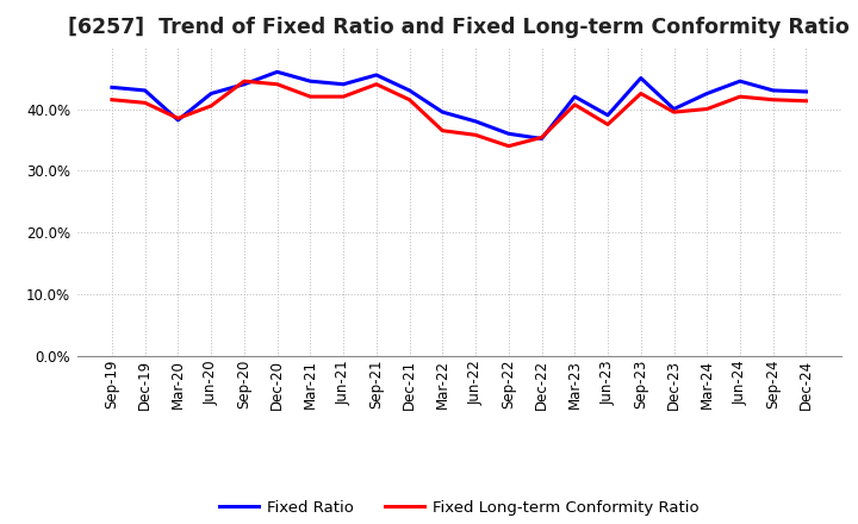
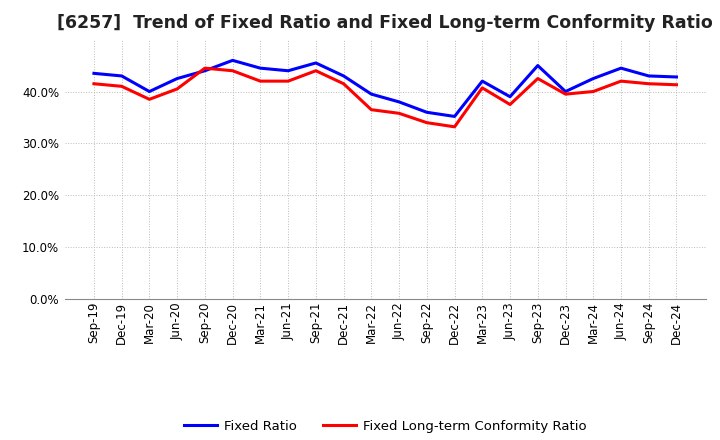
Fixed Ratio/Mar-20: 38.2% -> 40.0%
Fixed Long-term Conformity Ratio/Dec-22: 35.4% -> 33.2%
